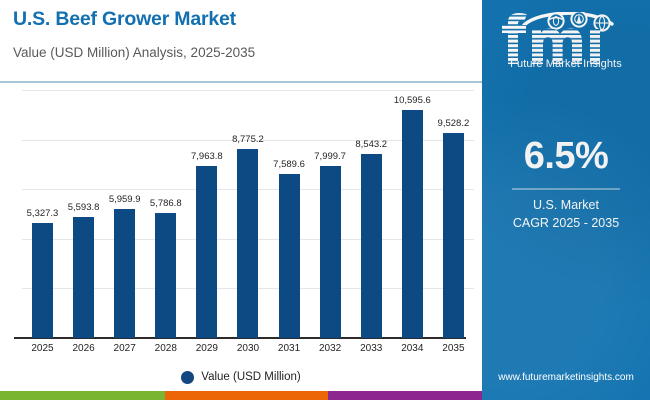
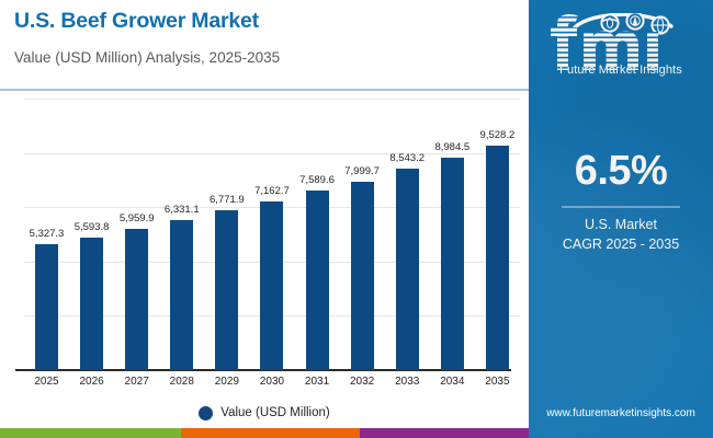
2028: 5,786.8 -> 6,331.1
2029: 7,963.8 -> 6,771.9
2030: 8,775.2 -> 7,162.7
2034: 10,595.6 -> 8,984.5
